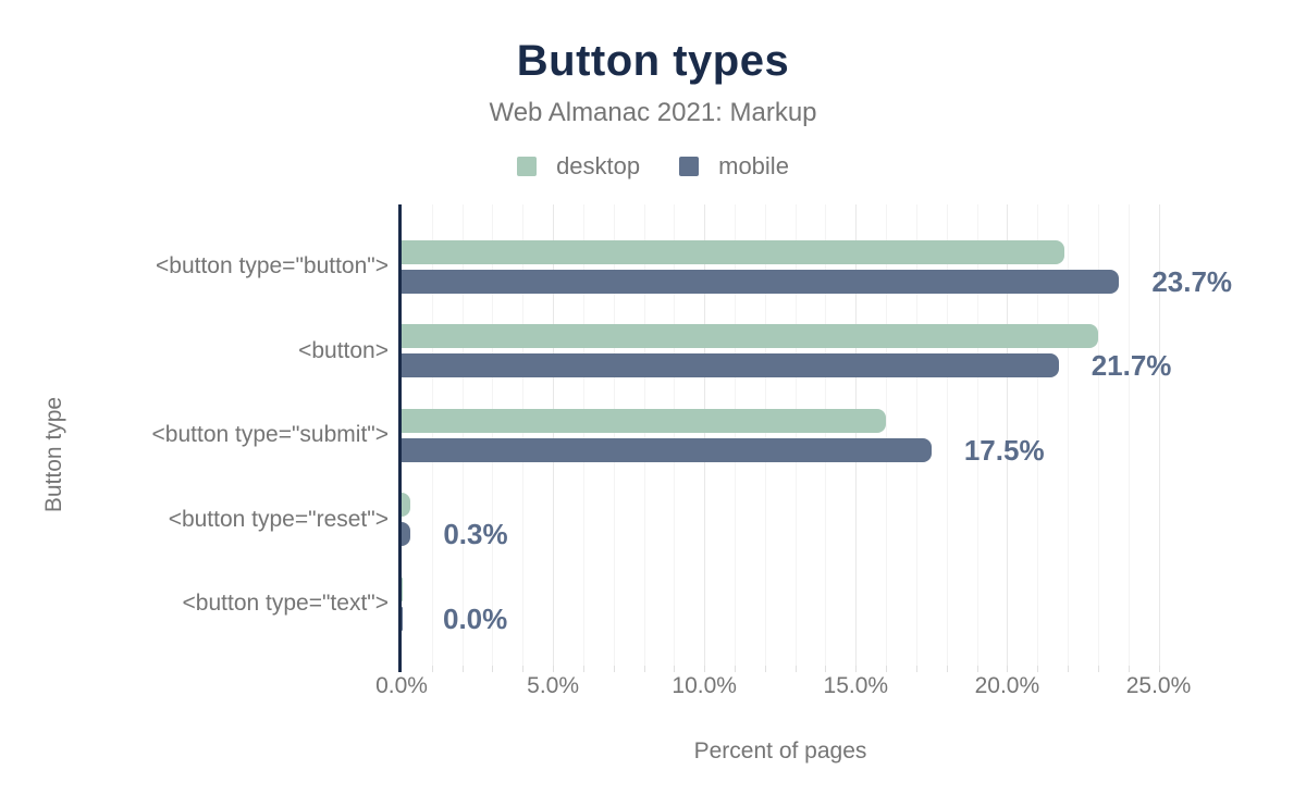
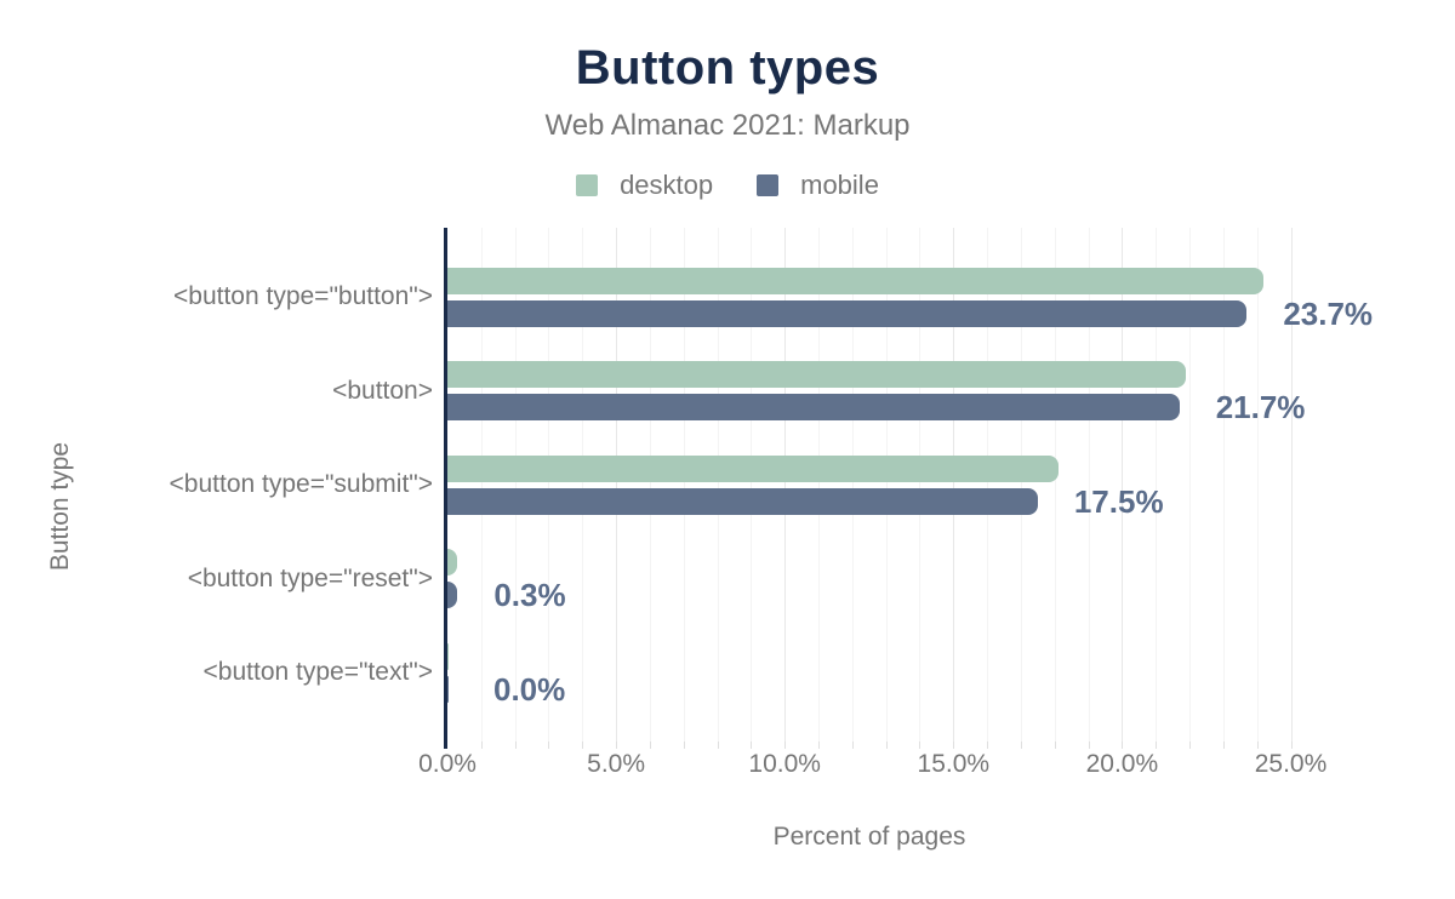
desktop/<button type="button">: 21.9% -> 24.2%
desktop/<button>: 23.0% -> 21.9%
desktop/<button type="submit">: 16.0% -> 18.1%
